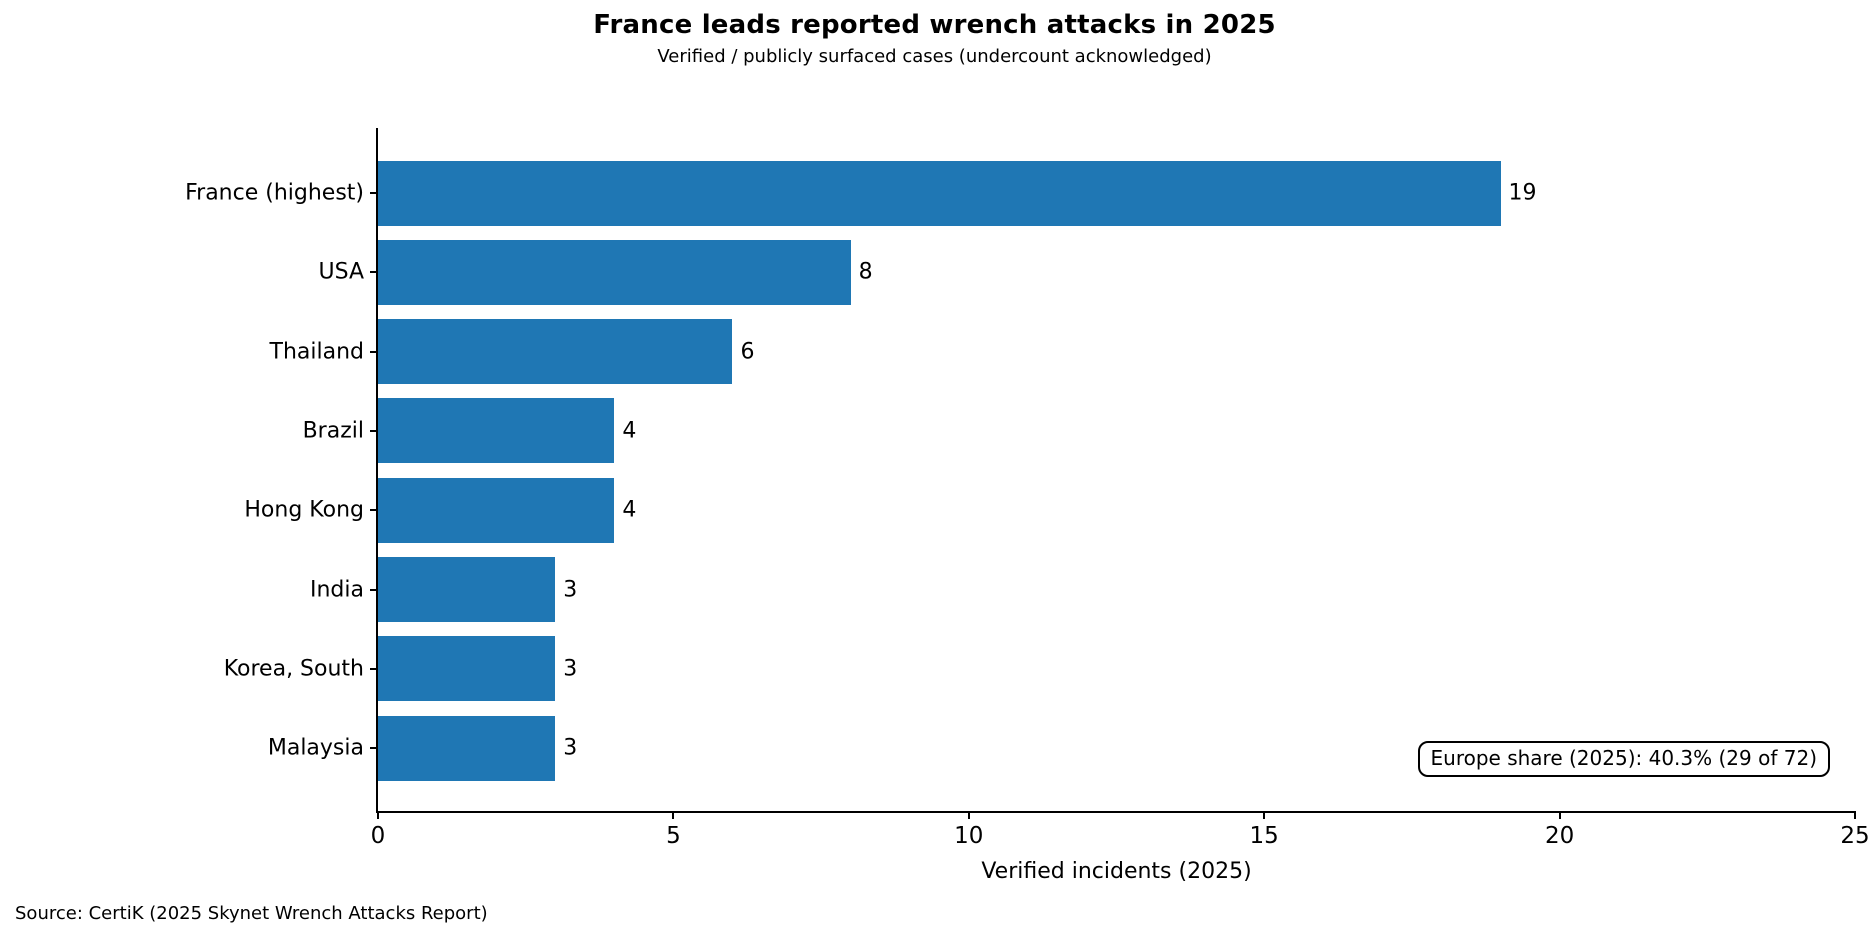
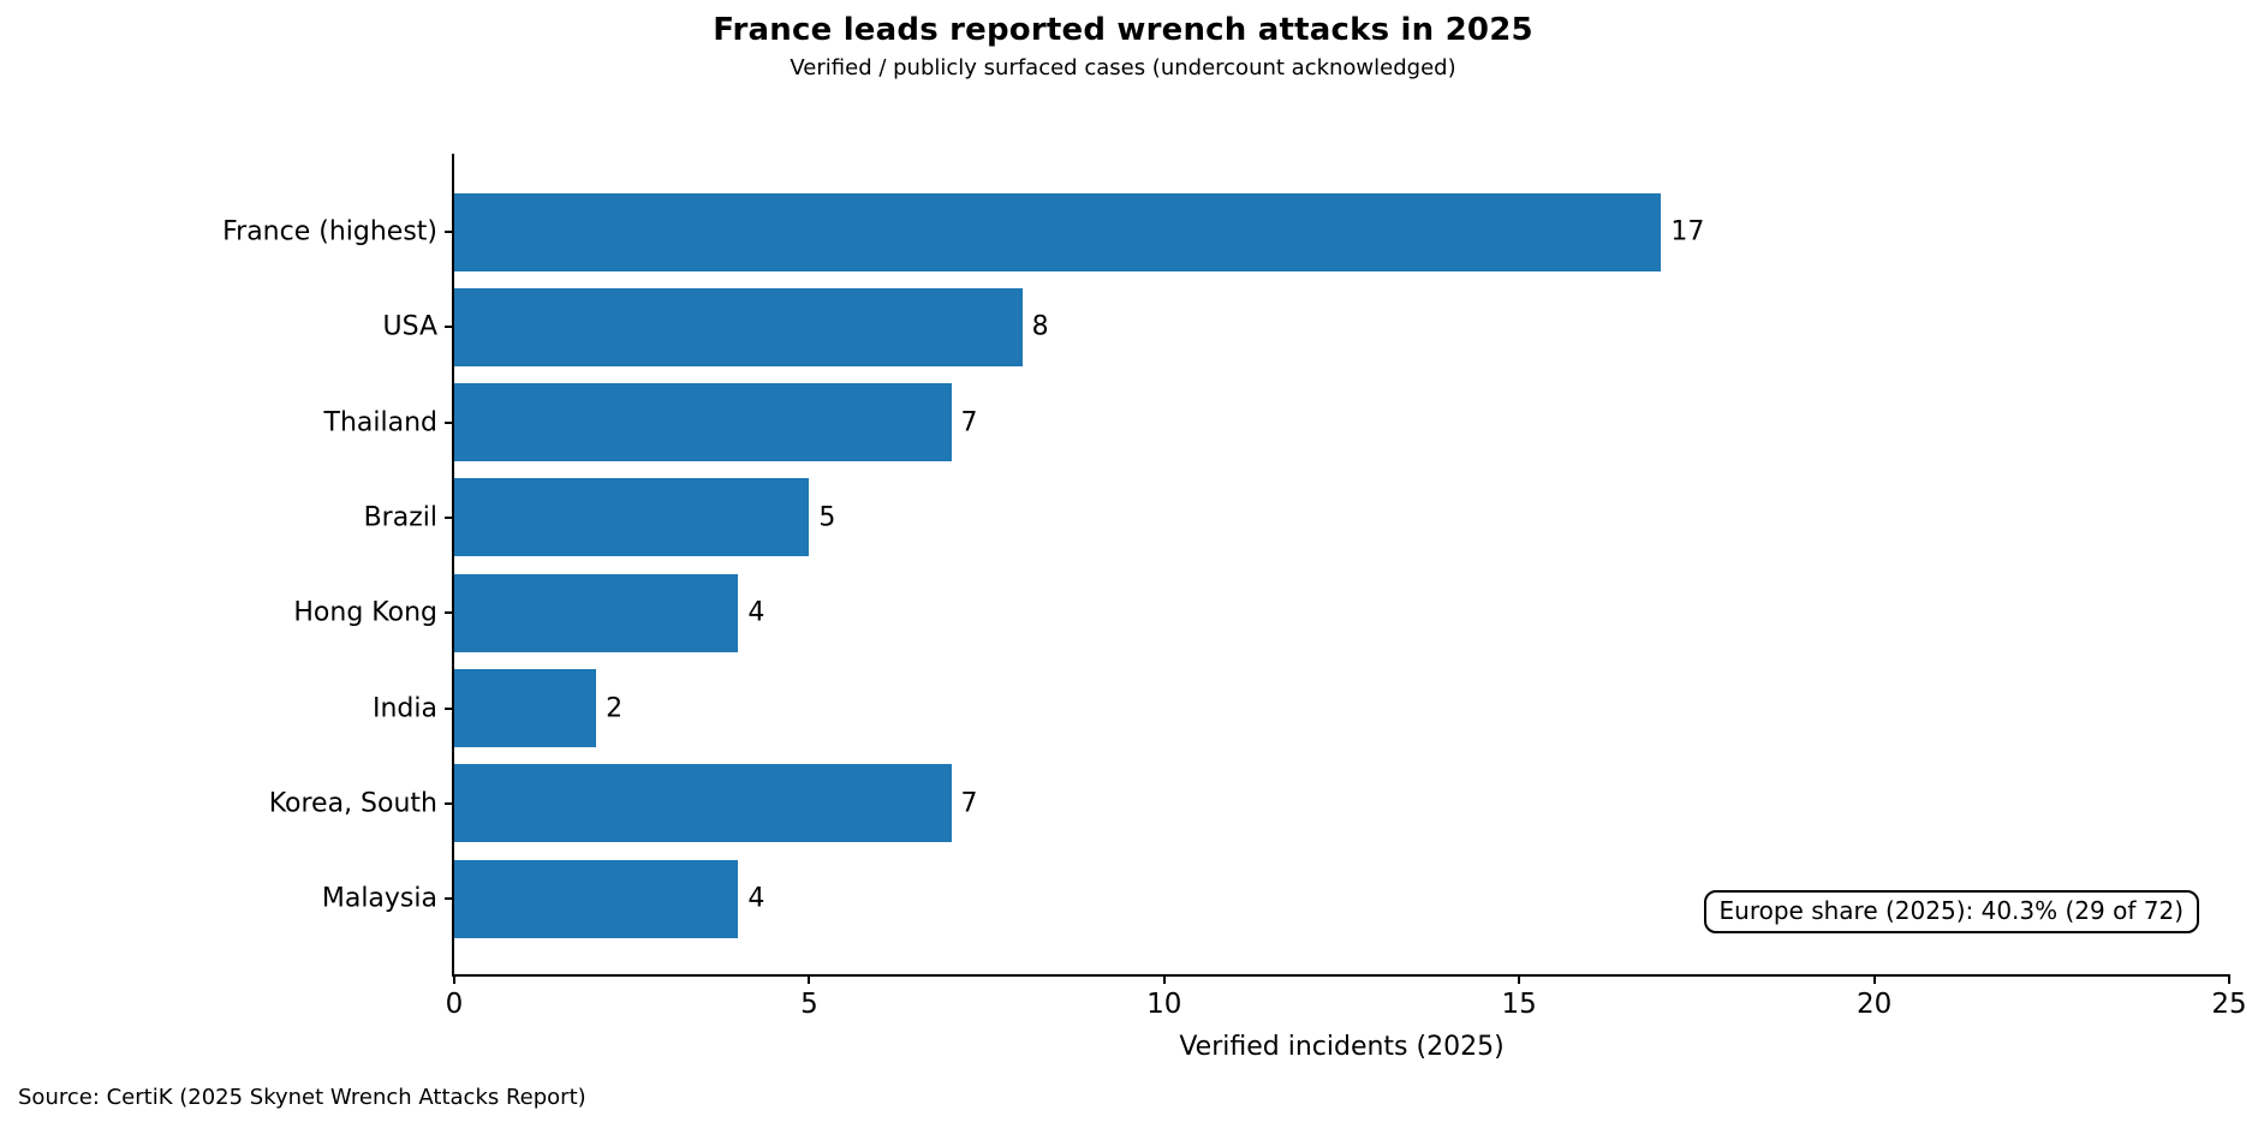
France (highest): 19 -> 17
Thailand: 6 -> 7
Brazil: 4 -> 5
India: 3 -> 2
Korea, South: 3 -> 7
Malaysia: 3 -> 4
